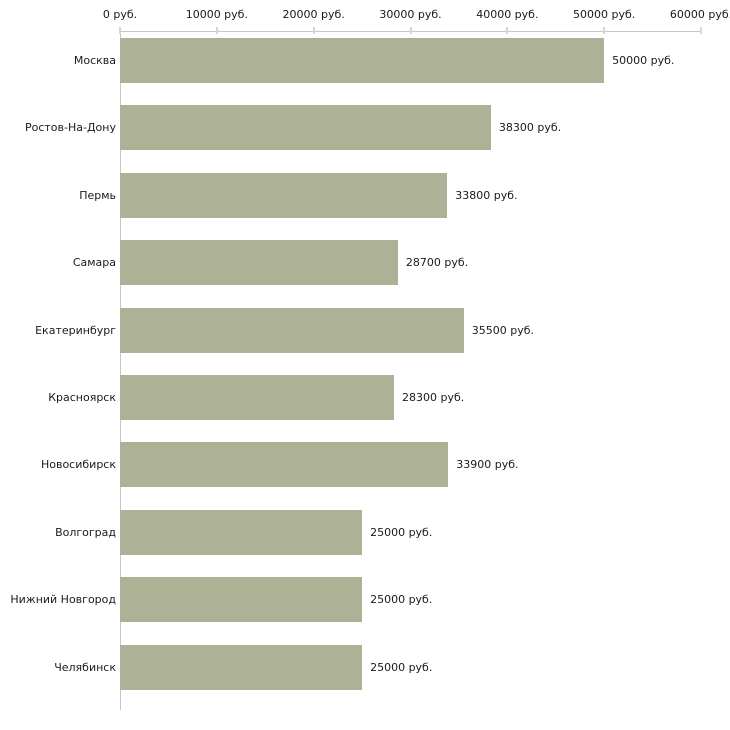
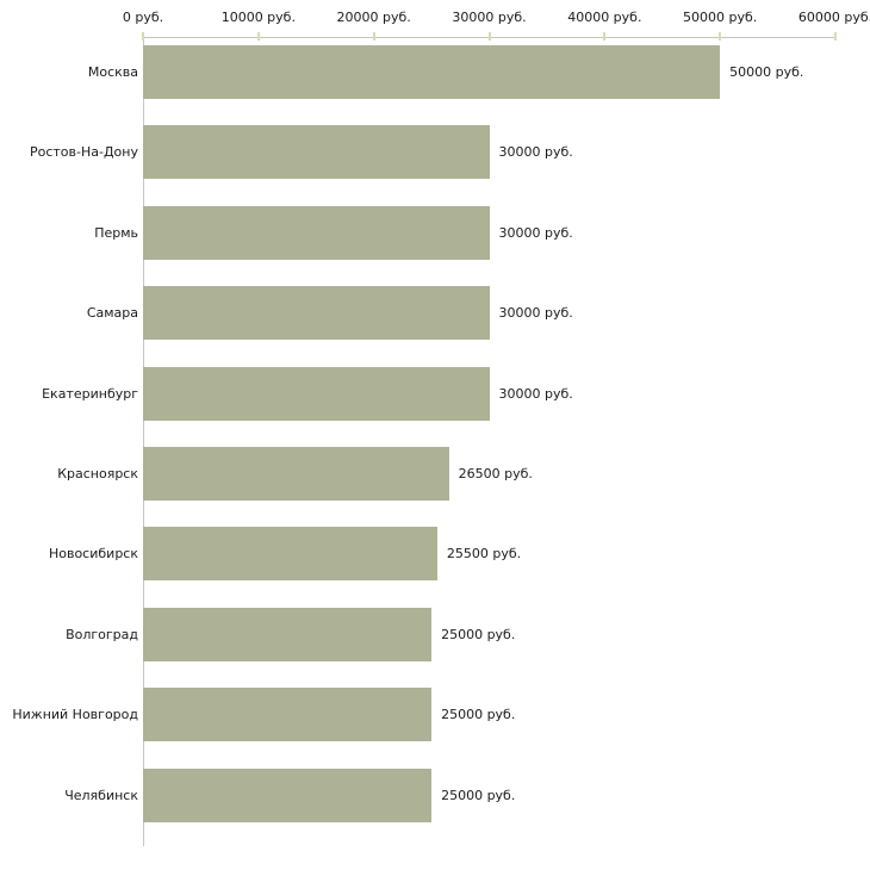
Ростов-На-Дону: 38300 -> 30000
Пермь: 33800 -> 30000
Самара: 28700 -> 30000
Екатеринбург: 35500 -> 30000
Красноярск: 28300 -> 26500
Новосибирск: 33900 -> 25500
